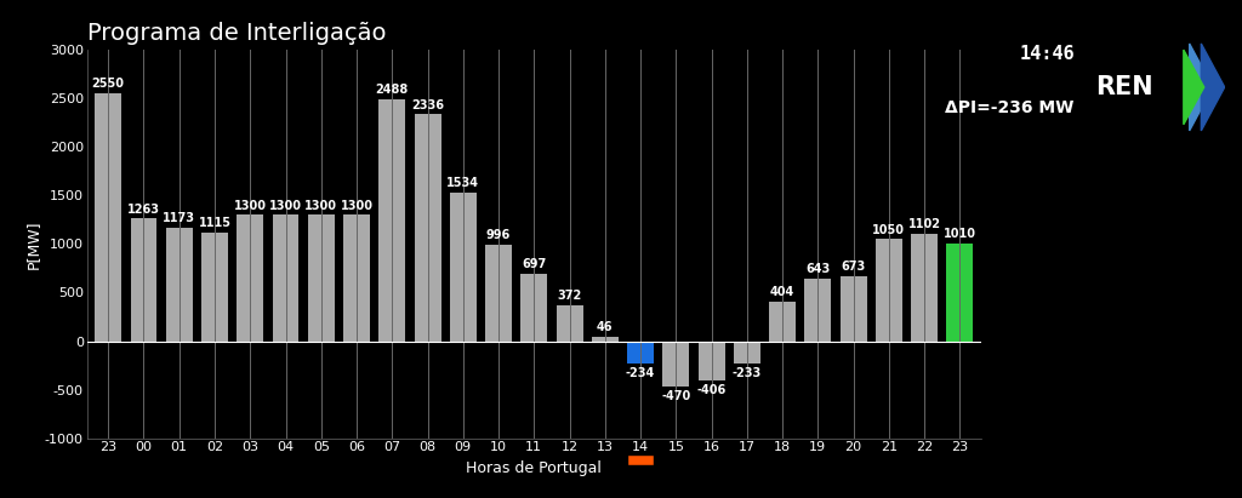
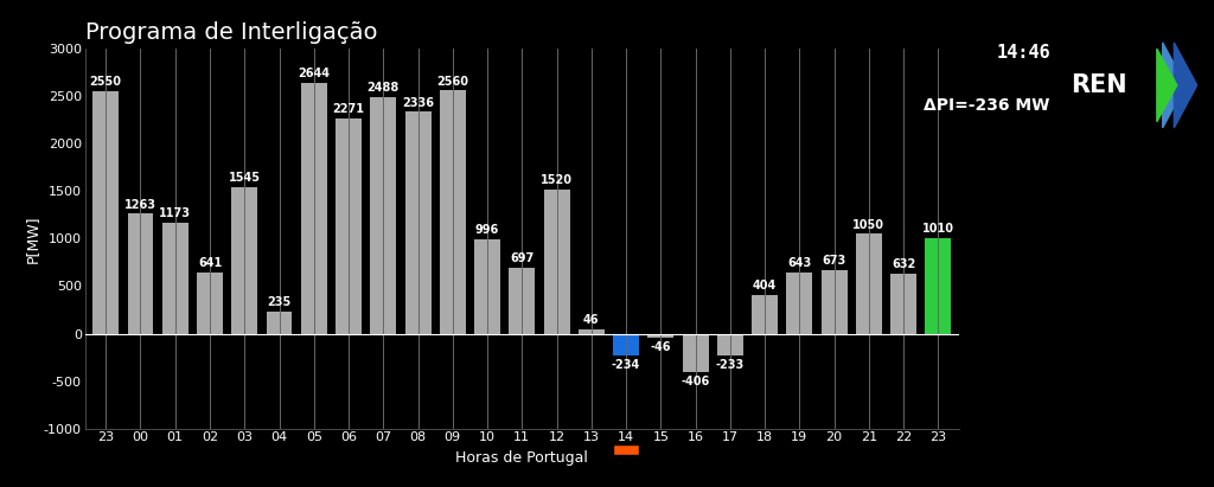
02: 1115 -> 641
03: 1300 -> 1545
04: 1300 -> 235
05: 1300 -> 2644
06: 1300 -> 2271
09: 1534 -> 2560
12: 372 -> 1520
15: -470 -> -46
22: 1102 -> 632
